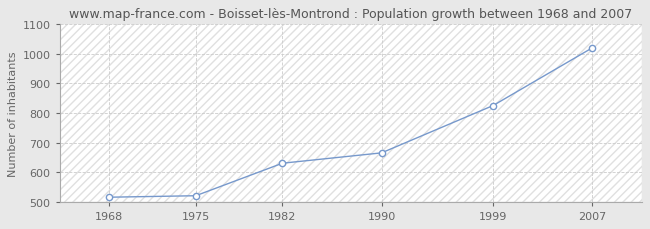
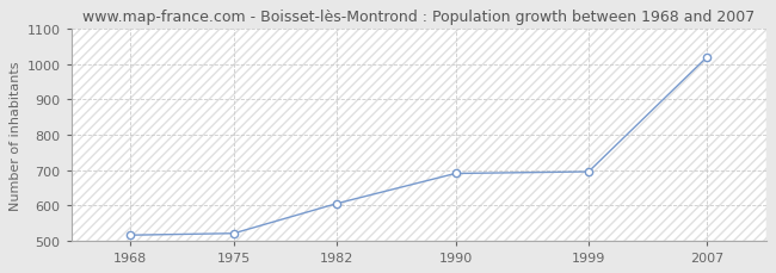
1982: 630 -> 605
1990: 665 -> 690
1999: 825 -> 695
